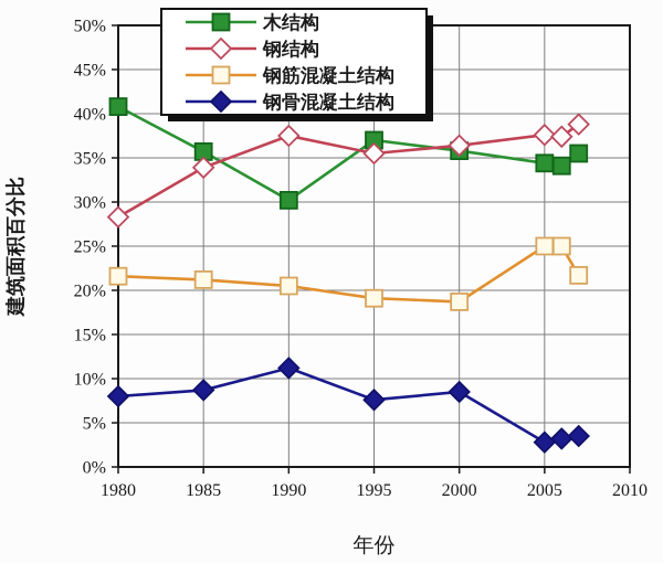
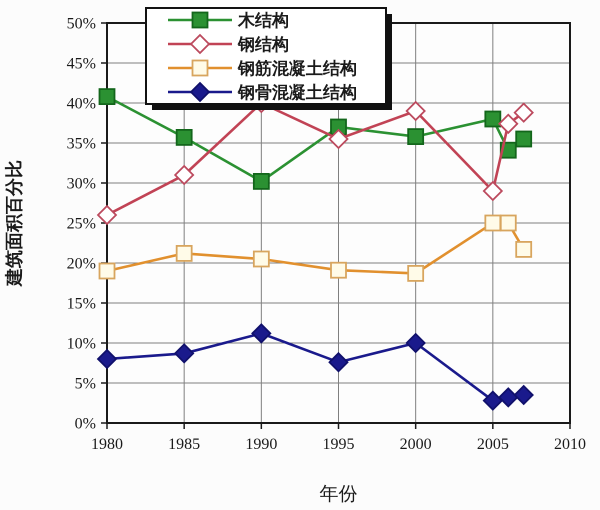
钢结构/1980: 28% -> 26%
钢筋混凝土结构/1980: 22% -> 19%
钢结构/1985: 34% -> 31%
钢结构/1990: 38% -> 40%
钢结构/2000: 36% -> 39%
钢骨混凝土结构/2000: 8% -> 10%
木结构/2005: 34% -> 38%
钢结构/2005: 38% -> 29%
